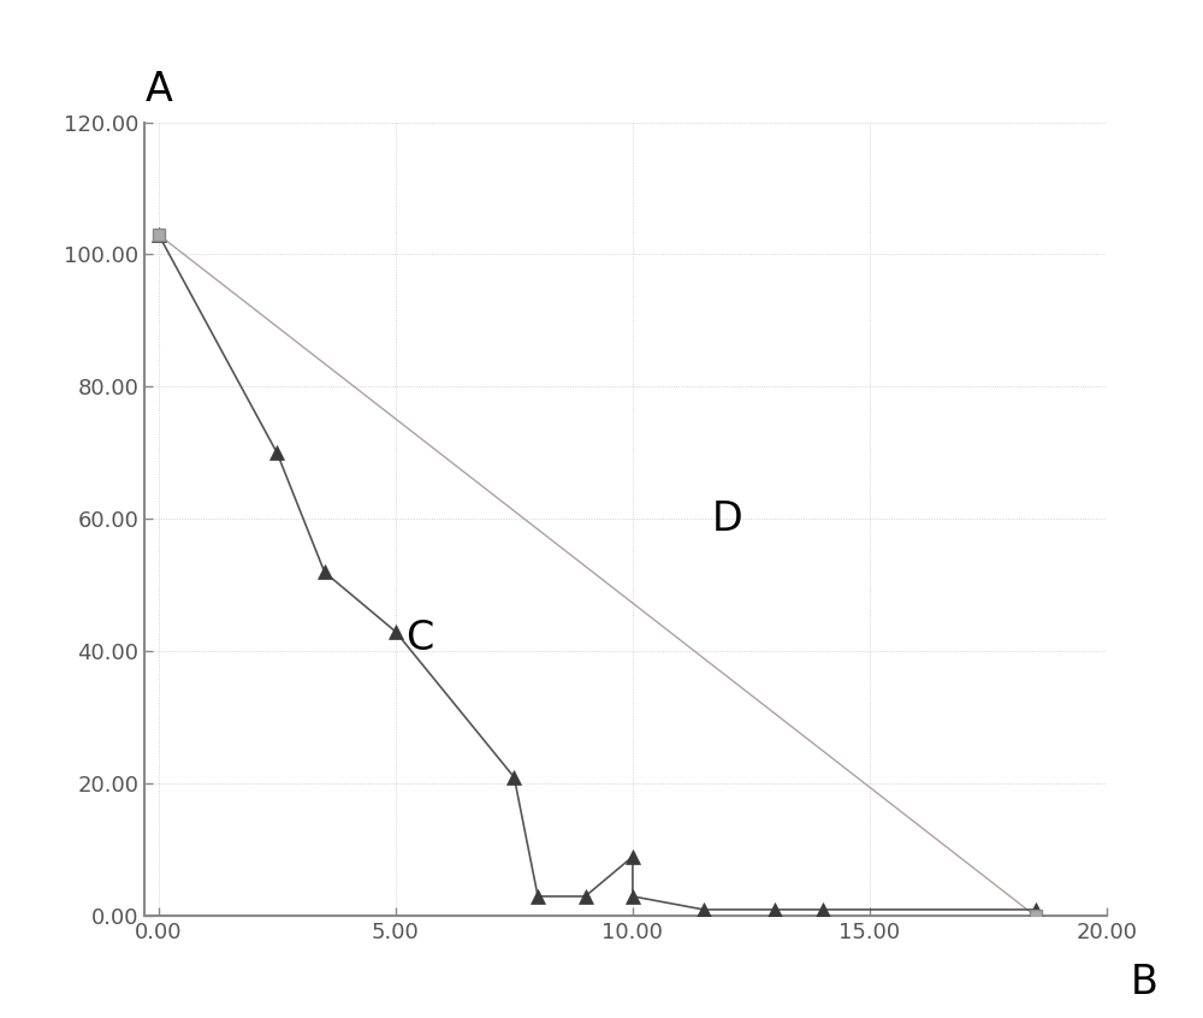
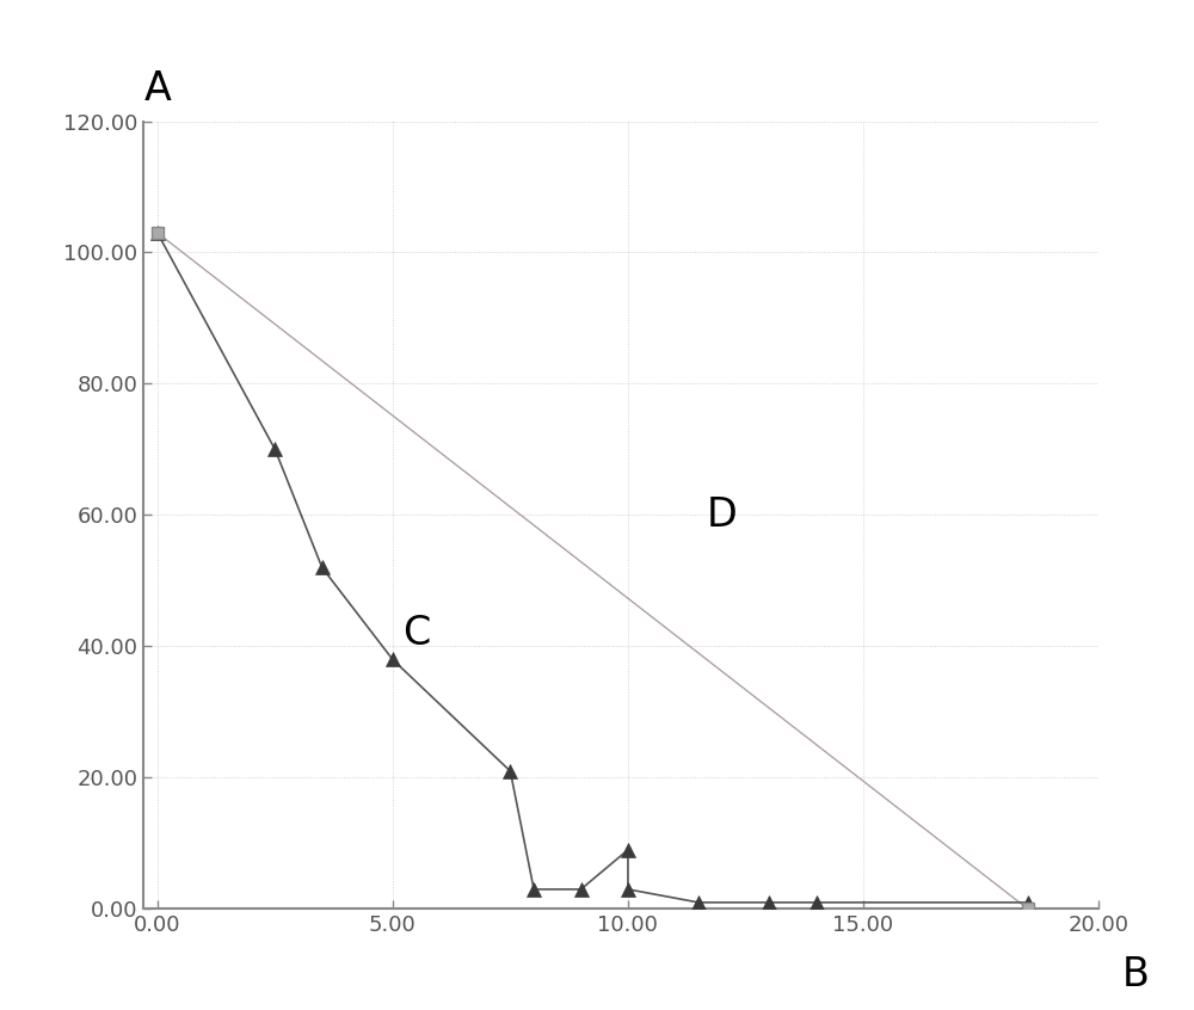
5.00: 43 -> 38
